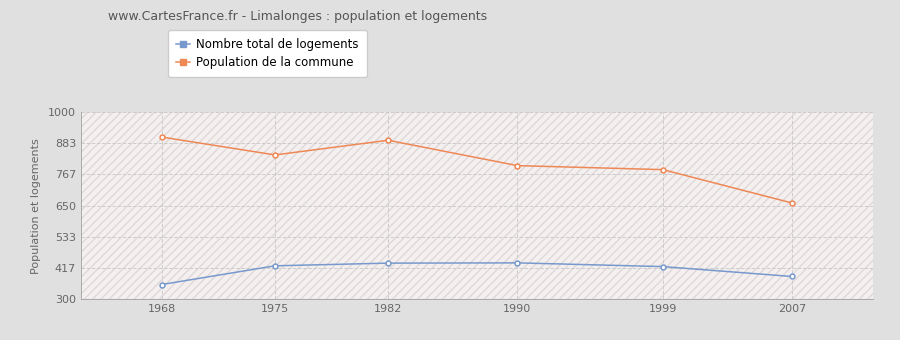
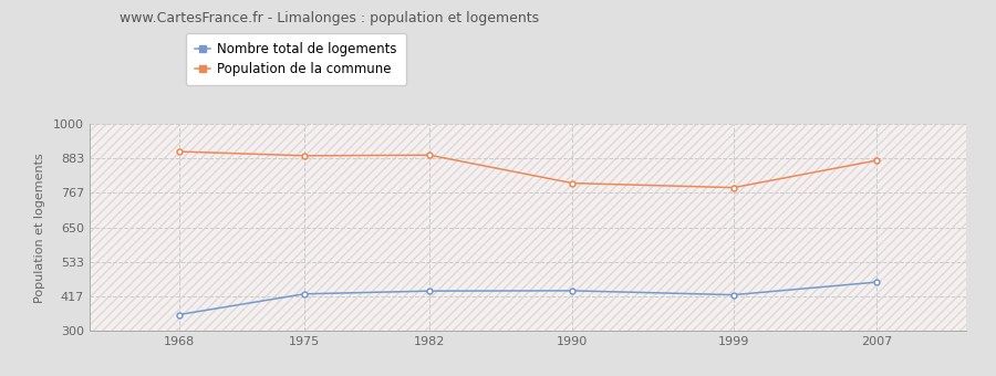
Population de la commune/1975: 840 -> 893
Nombre total de logements/2007: 385 -> 465
Population de la commune/2007: 660 -> 877
